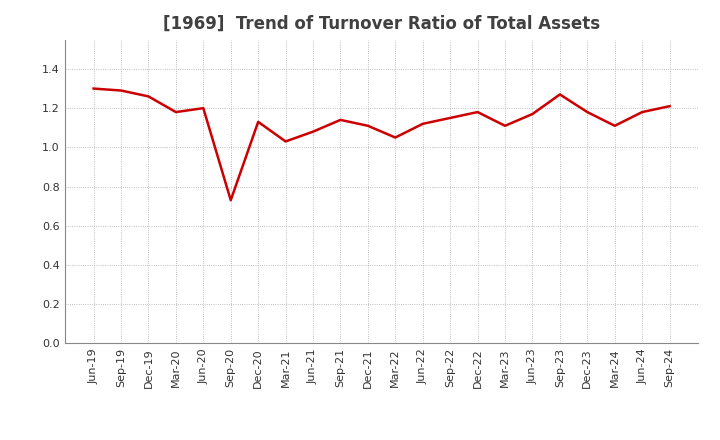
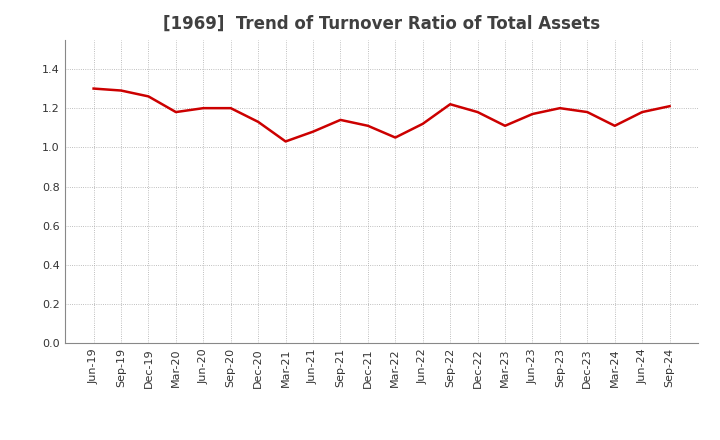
Sep-20: 0.73 -> 1.20
Sep-22: 1.15 -> 1.22
Sep-23: 1.27 -> 1.20
